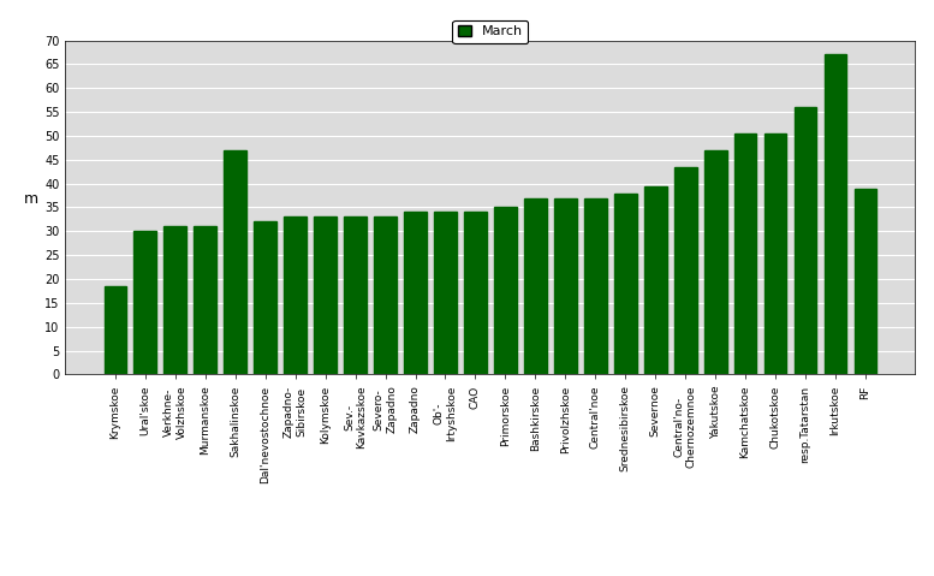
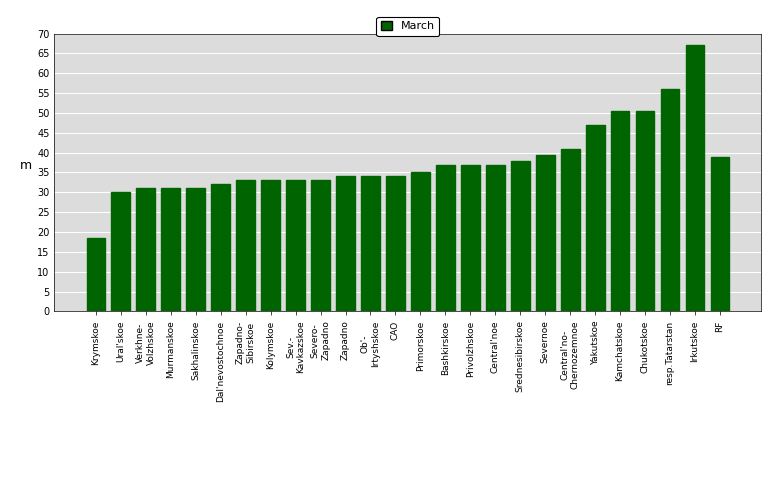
Sakhalinskoe: 47.0 -> 31.0
Central'no- Chernozemnoe: 43.5 -> 41.0
